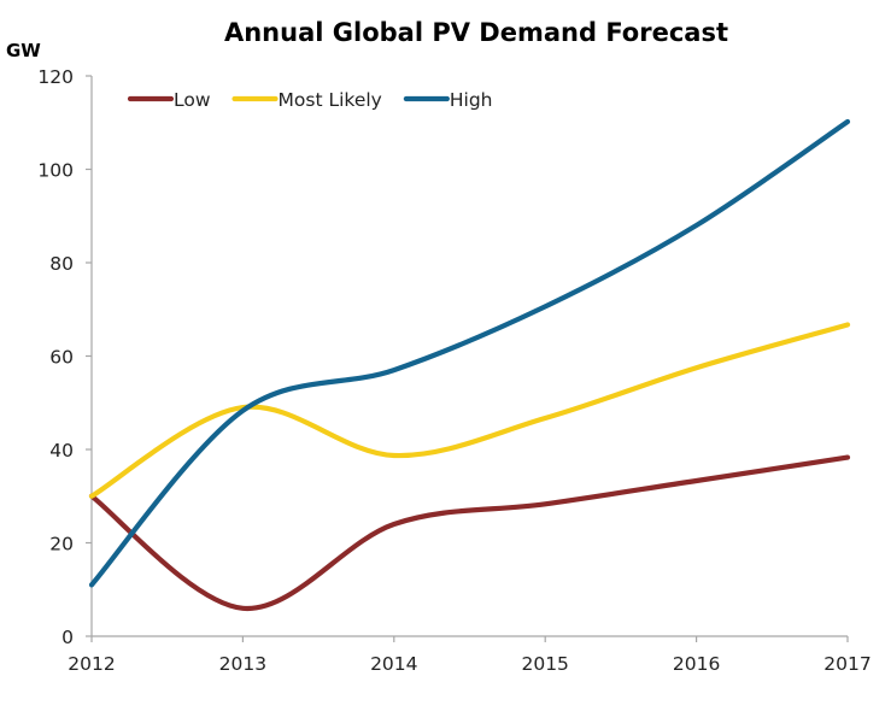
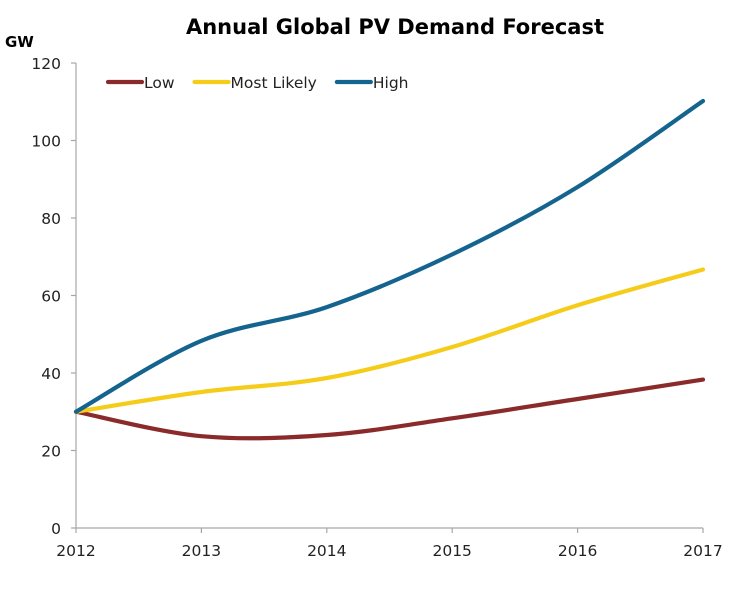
High/2012: 11 -> 30
Low/2013: 6 -> 24
Most Likely/2013: 49 -> 35
